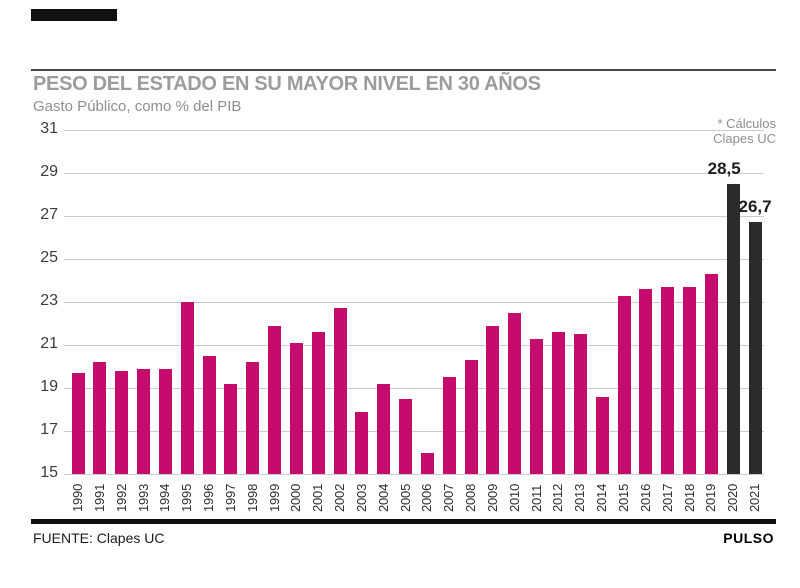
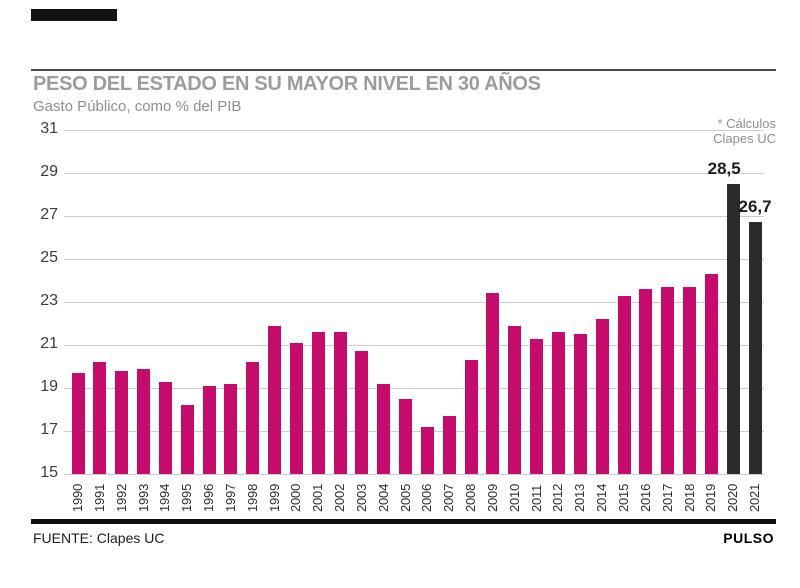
1994: 19.9 -> 19.3
1995: 23.0 -> 18.2
1996: 20.5 -> 19.1
2002: 22.7 -> 21.6
2003: 17.9 -> 20.7
2006: 16.0 -> 17.2
2007: 19.5 -> 17.7
2009: 21.9 -> 23.4
2010: 22.5 -> 21.9
2014: 18.6 -> 22.2
